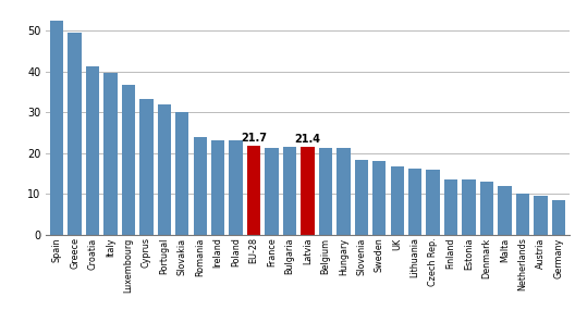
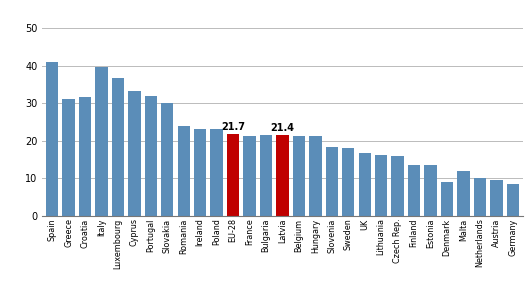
Spain: 52.4 -> 41.0
Greece: 49.6 -> 31.0
Croatia: 41.2 -> 31.5
Denmark: 13.0 -> 9.0
